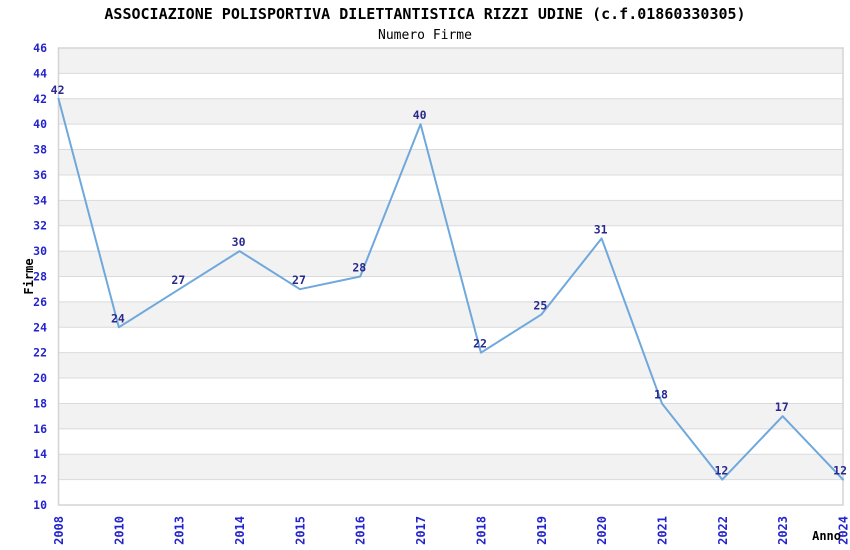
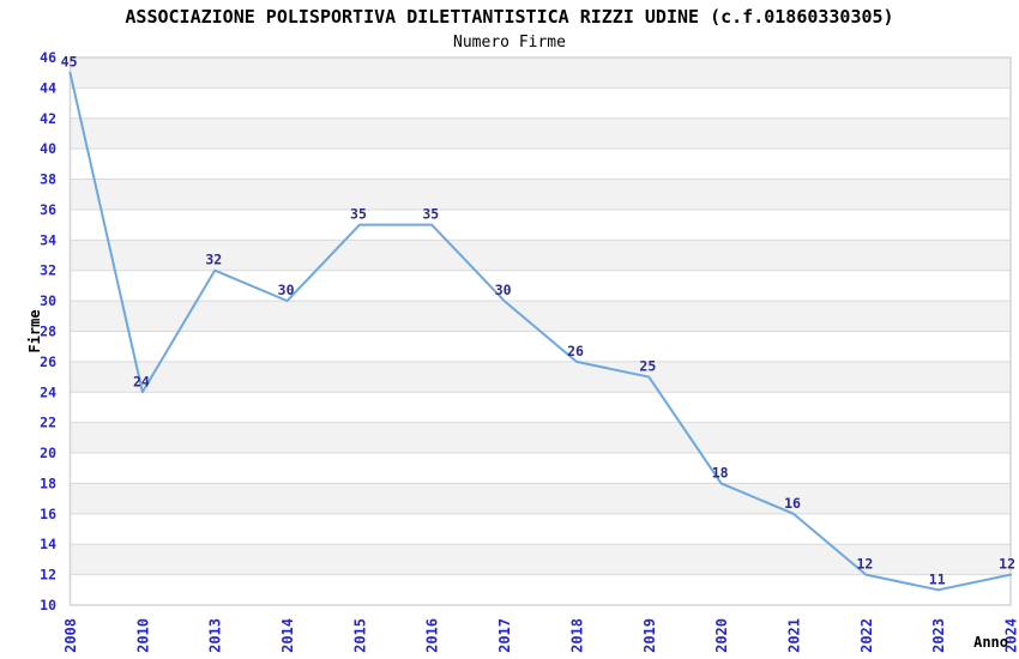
2008: 42 -> 45
2013: 27 -> 32
2015: 27 -> 35
2016: 28 -> 35
2017: 40 -> 30
2018: 22 -> 26
2020: 31 -> 18
2021: 18 -> 16
2023: 17 -> 11
